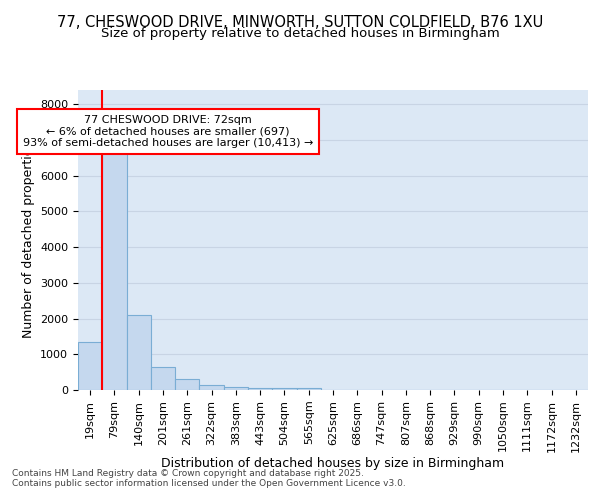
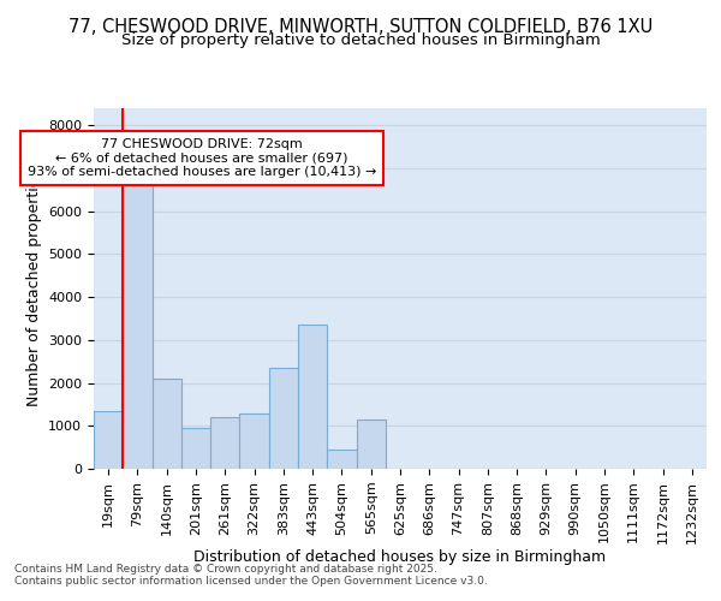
201sqm: 650 -> 950
261sqm: 300 -> 1200
322sqm: 140 -> 1300
383sqm: 80 -> 2350
443sqm: 50 -> 3350
504sqm: 50 -> 450
565sqm: 50 -> 1150
